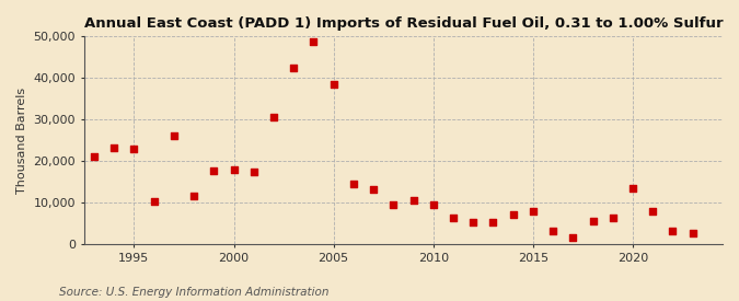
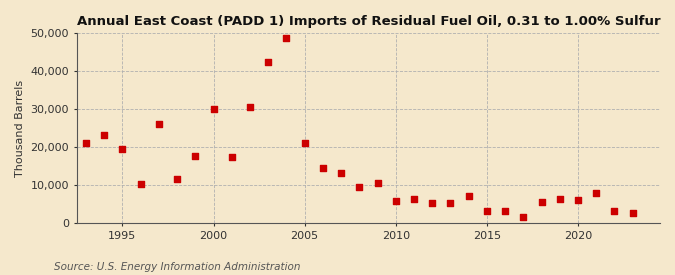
1995: 23,000 -> 19,500
2000: 18,000 -> 30,000
2005: 38,500 -> 21,200
2010: 9,500 -> 5,700
2015: 8,000 -> 3,300
2020: 13,500 -> 6,000
